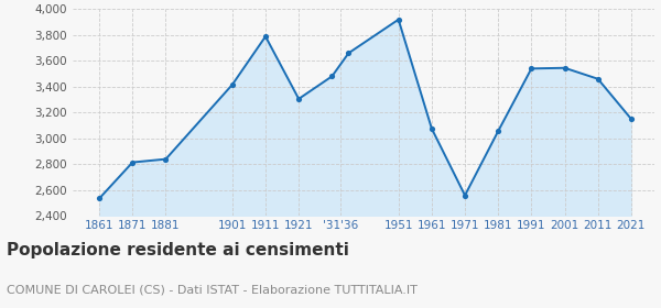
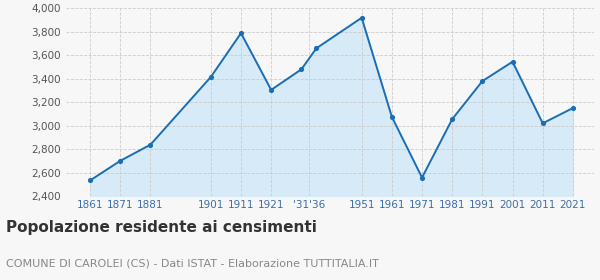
1871: 2,810 -> 2,700
1991: 3,540 -> 3,380
2011: 3,460 -> 3,020
